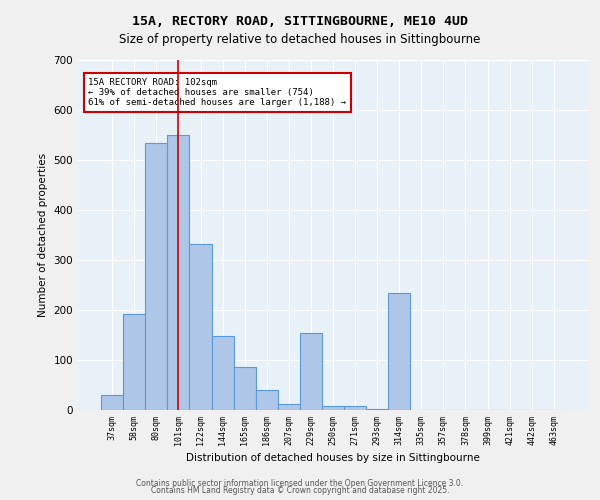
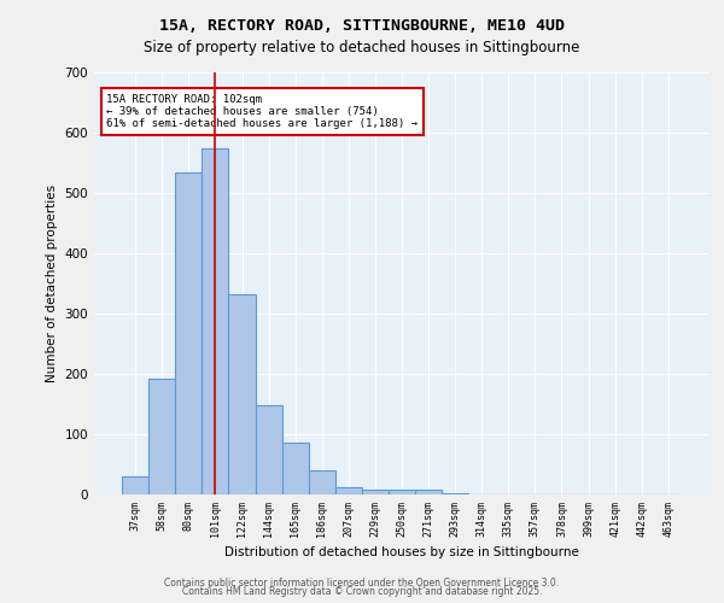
101sqm: 550 -> 575
229sqm: 155 -> 8
314sqm: 235 -> 1
